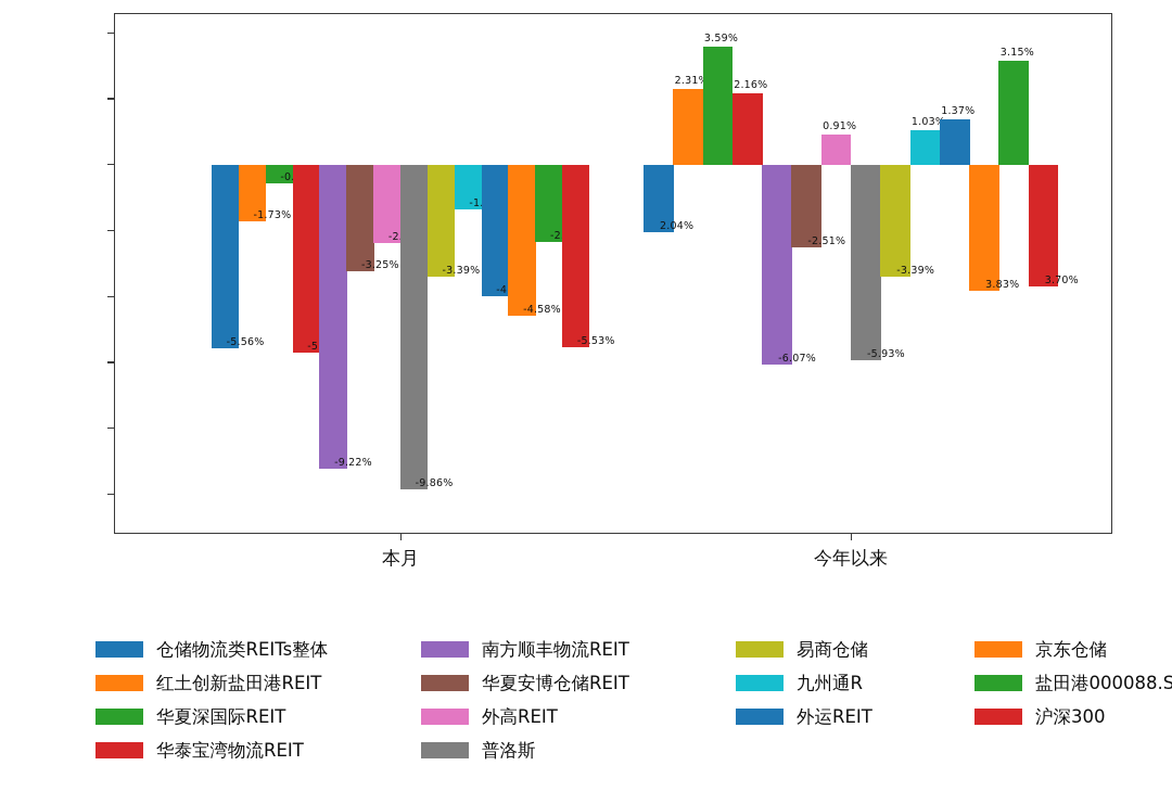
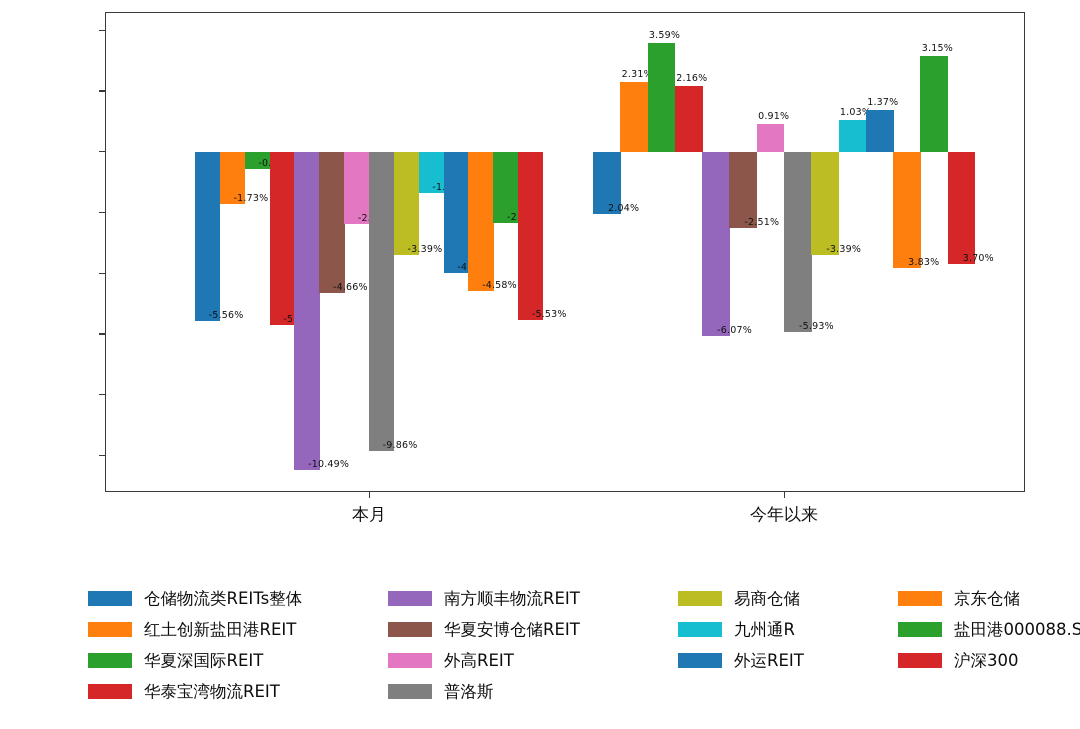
南方顺丰物流REIT/本月: -9.22% -> -10.49%
华夏安博仓储REIT/本月: -3.25% -> -4.66%
